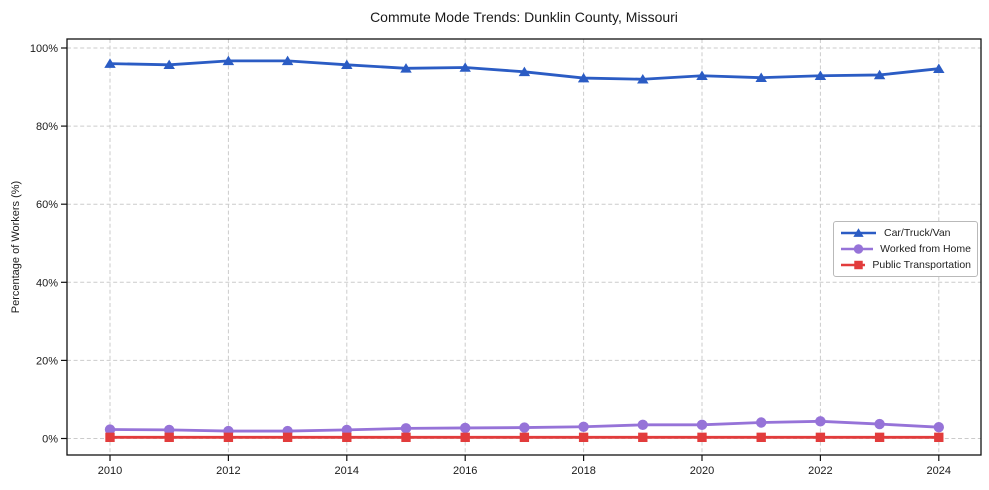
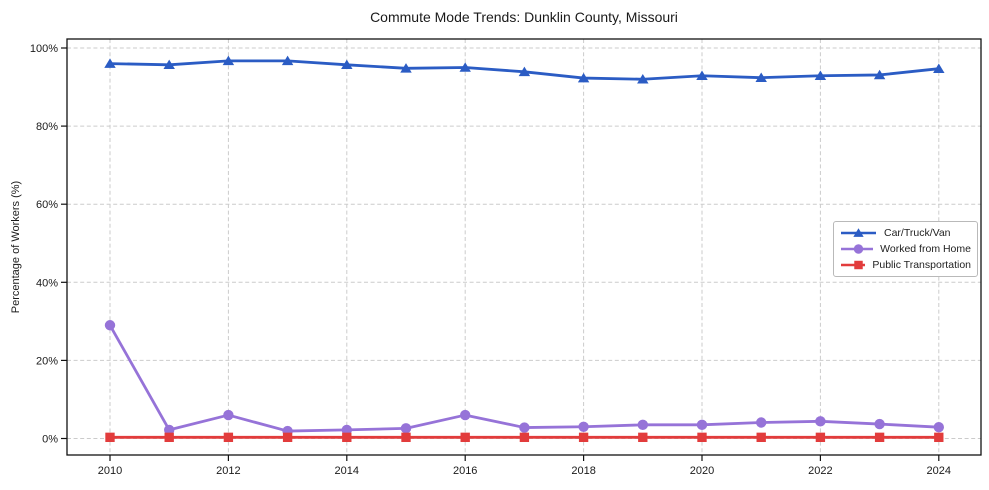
Worked from Home/2010: 2% -> 29%
Worked from Home/2012: 2% -> 6%
Worked from Home/2016: 3% -> 6%
